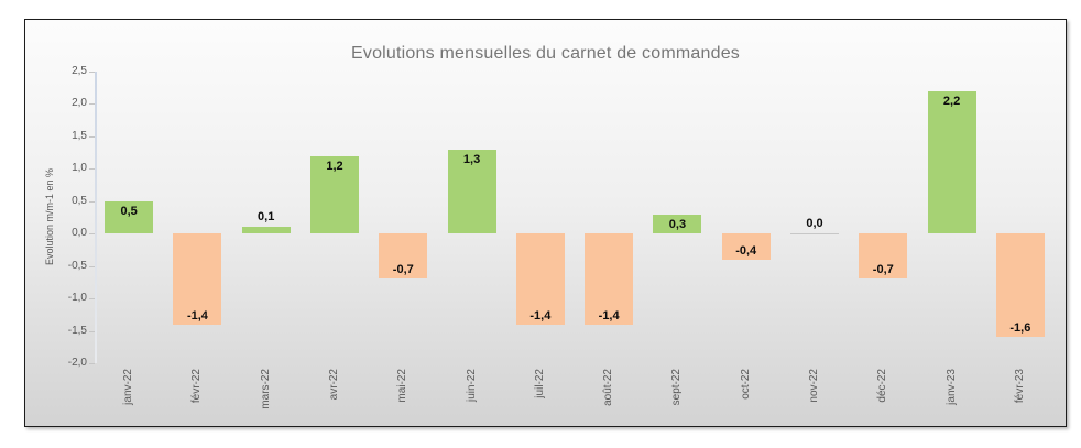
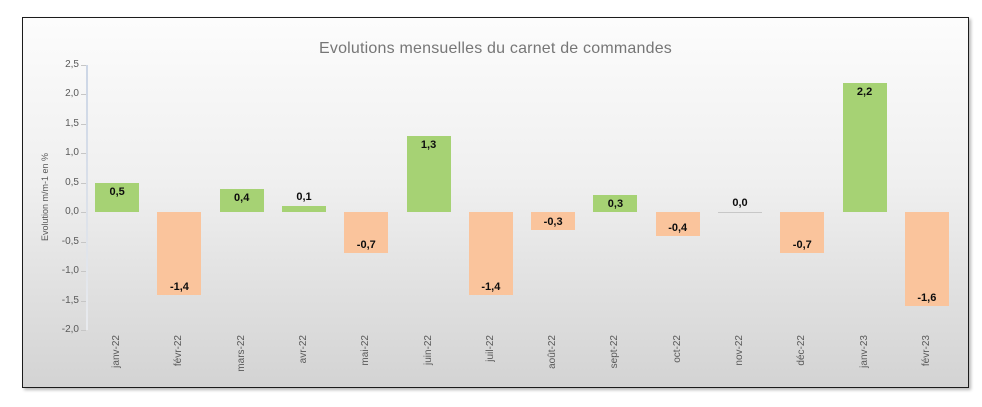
mars-22: 0,1 -> 0,4
avr-22: 1,2 -> 0,1
août-22: -1,4 -> -0,3
